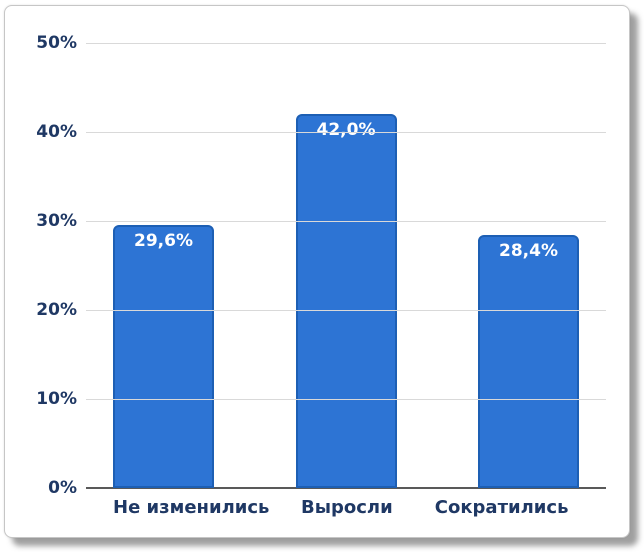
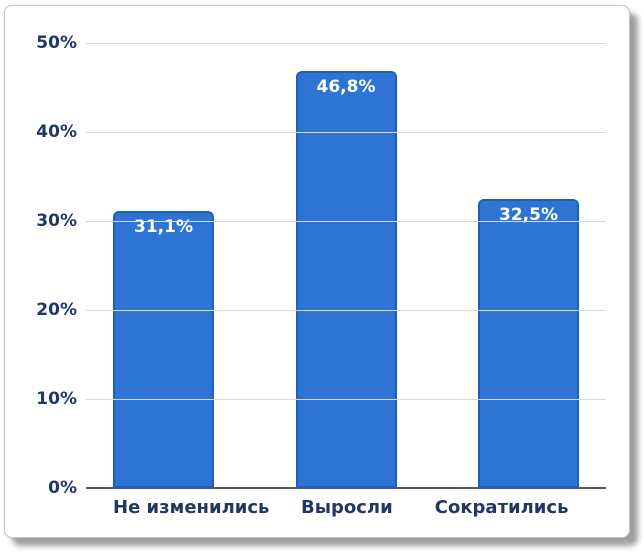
Не изменились: 29,6% -> 31,1%
Выросли: 42,0% -> 46,8%
Сократились: 28,4% -> 32,5%
